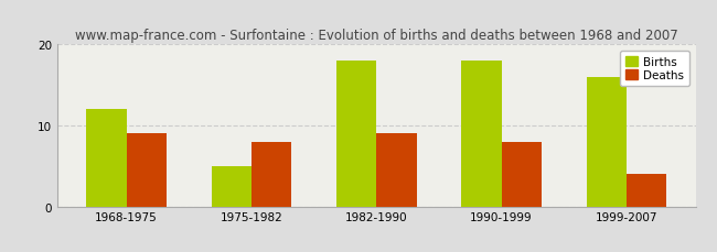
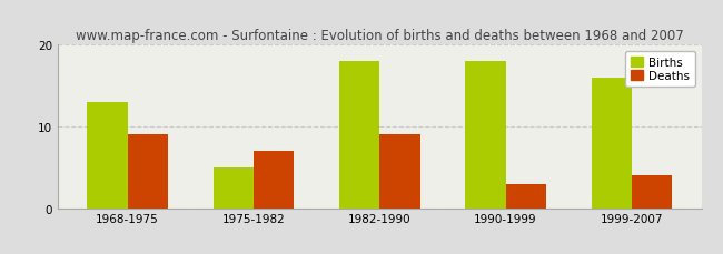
Births/1968-1975: 12 -> 13
Deaths/1975-1982: 8 -> 7
Deaths/1990-1999: 8 -> 3
